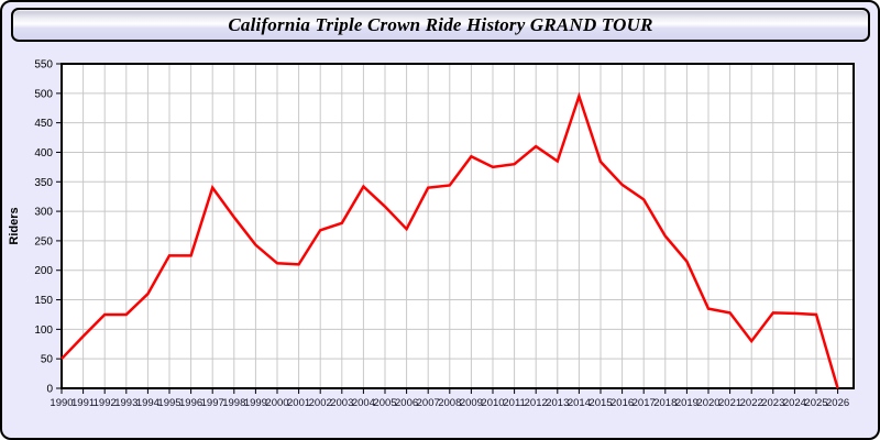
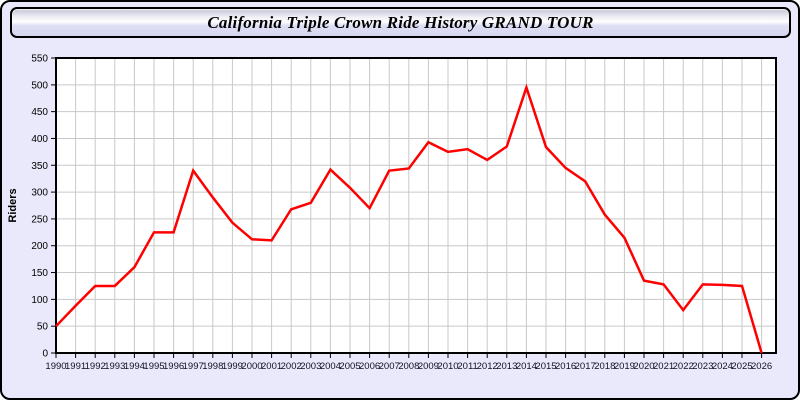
2012: 410 -> 360
